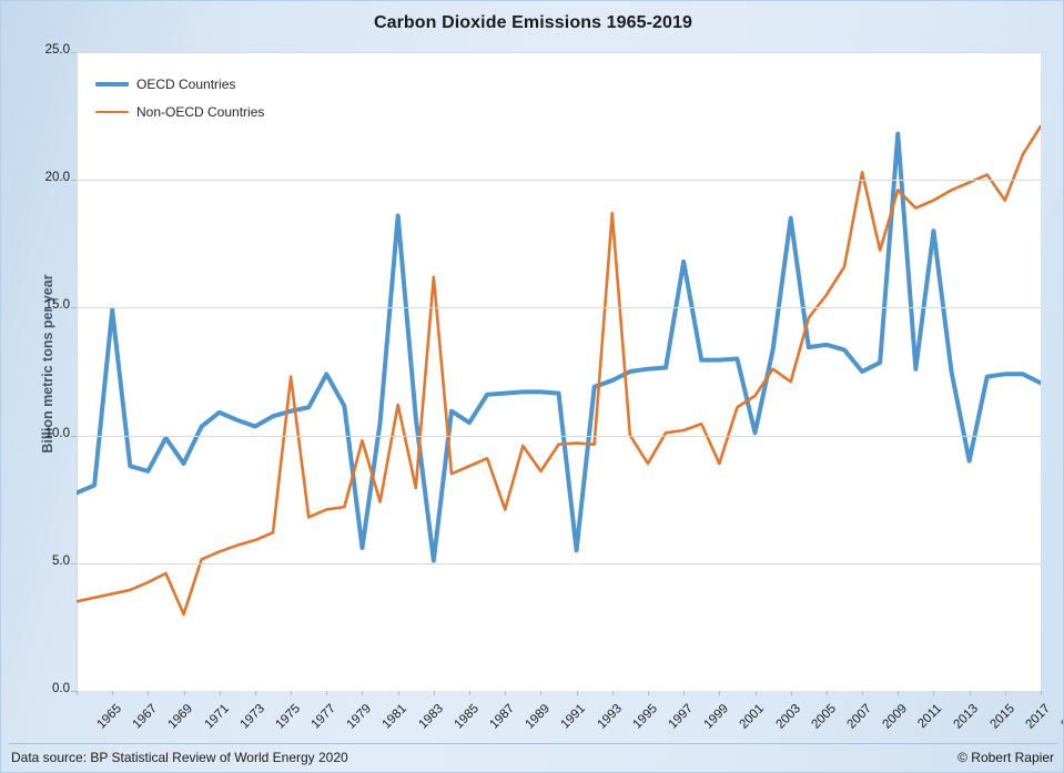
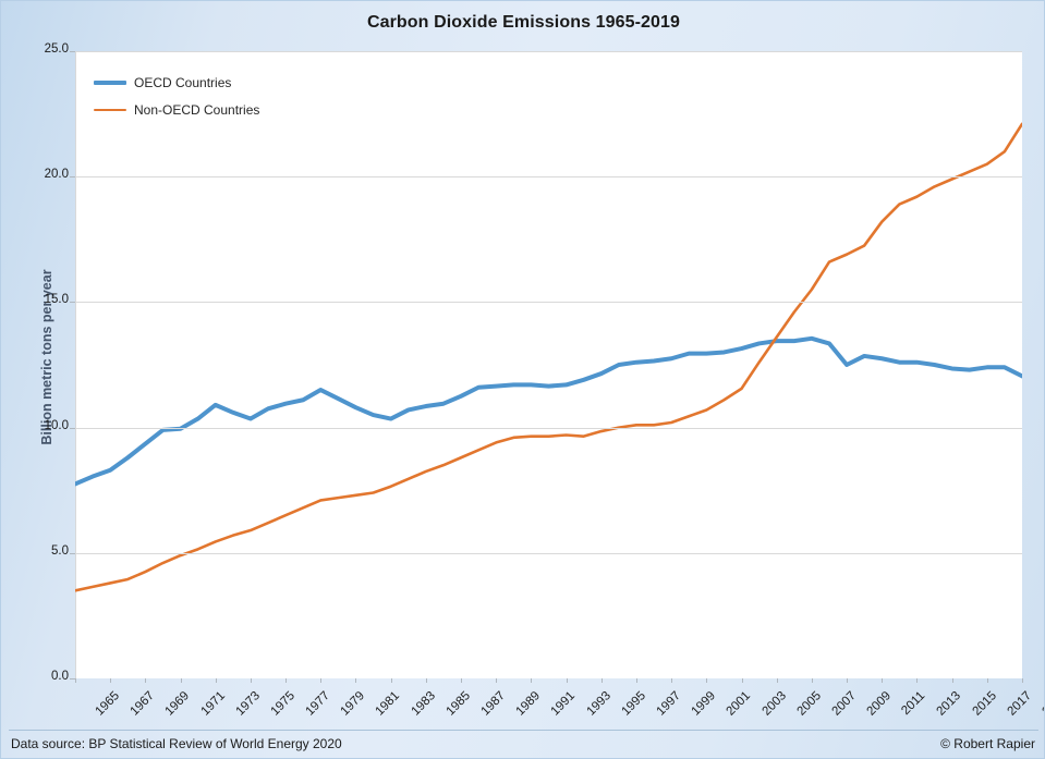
OECD Countries/1967: 14.9 -> 8.3
OECD Countries/1969: 8.6 -> 9.3
OECD Countries/1971: 8.9 -> 9.9
Non-OECD Countries/1971: 3.0 -> 4.9
Non-OECD Countries/1977: 12.3 -> 6.5
OECD Countries/1979: 12.4 -> 11.5
OECD Countries/1981: 5.6 -> 10.8
Non-OECD Countries/1981: 9.8 -> 7.3
OECD Countries/1983: 18.6 -> 10.3
Non-OECD Countries/1983: 11.2 -> 7.7
OECD Countries/1985: 5.1 -> 10.8
Non-OECD Countries/1985: 16.2 -> 8.2
OECD Countries/1987: 10.5 -> 11.2
Non-OECD Countries/1989: 7.1 -> 9.4
Non-OECD Countries/1991: 8.6 -> 9.7
OECD Countries/1993: 5.5 -> 11.7
Non-OECD Countries/1995: 18.7 -> 9.8
Non-OECD Countries/1997: 8.9 -> 10.1
OECD Countries/1999: 16.8 -> 12.8
Non-OECD Countries/2001: 8.9 -> 10.7
OECD Countries/2003: 10.1 -> 13.2
OECD Countries/2005: 18.5 -> 13.4
Non-OECD Countries/2005: 12.1 -> 13.6
Non-OECD Countries/2009: 20.3 -> 16.9
OECD Countries/2011: 21.8 -> 12.8
Non-OECD Countries/2011: 19.6 -> 18.2
OECD Countries/2013: 18.0 -> 12.6
OECD Countries/2015: 9.0 -> 12.3
Non-OECD Countries/2017: 19.2 -> 20.5
